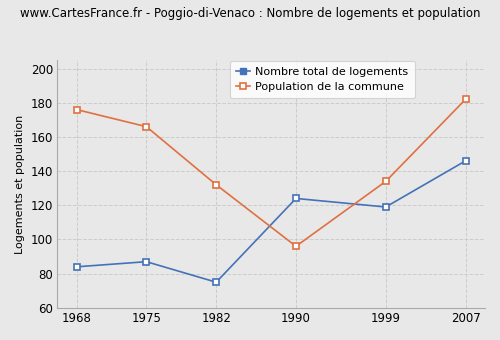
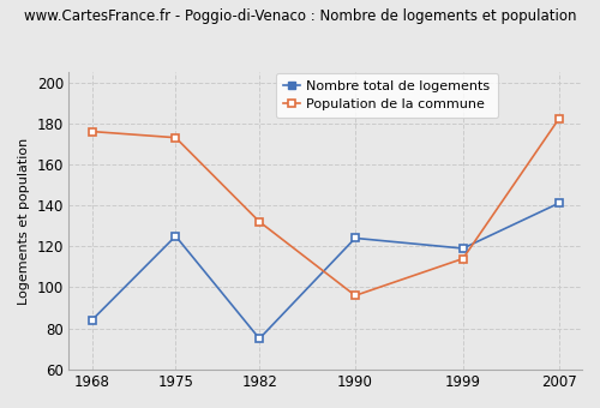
Nombre total de logements/1975: 87 -> 125
Population de la commune/1975: 166 -> 173
Population de la commune/1999: 134 -> 114
Nombre total de logements/2007: 146 -> 141
